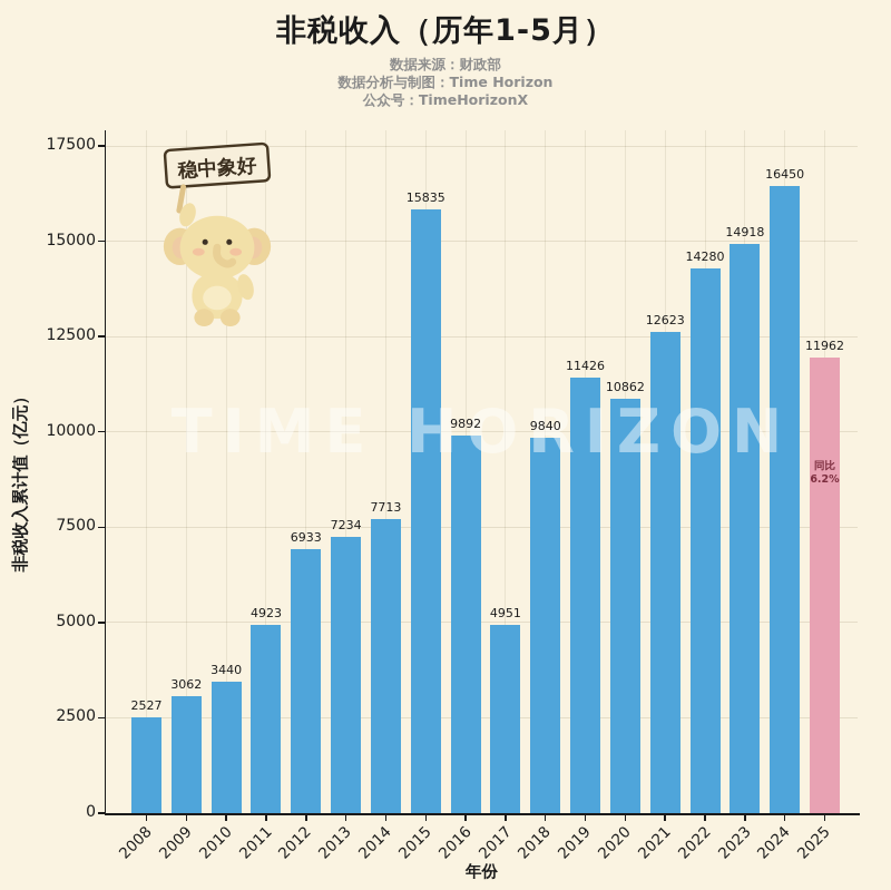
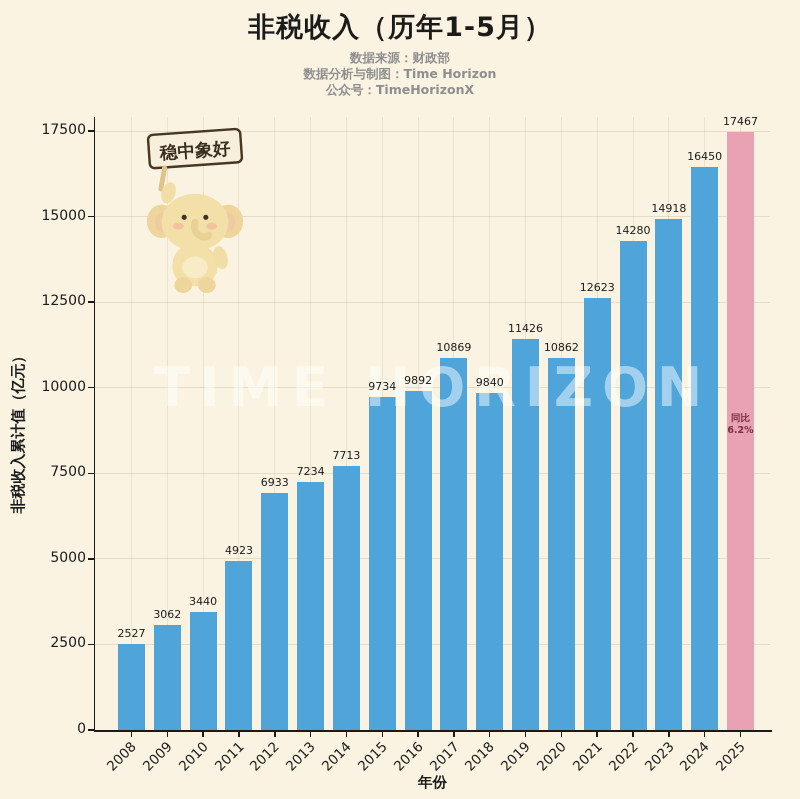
2015: 15835 -> 9734
2017: 4951 -> 10869
2025: 11962 -> 17467
